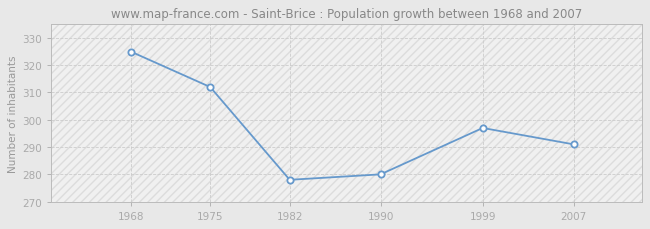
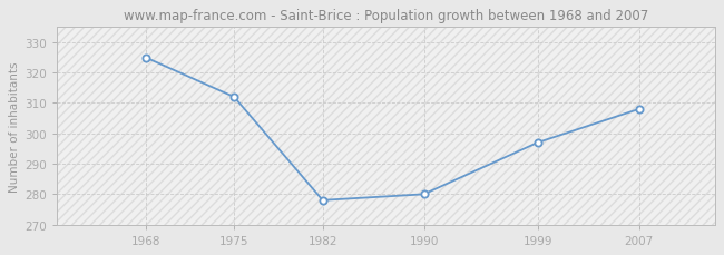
2007: 291 -> 308
